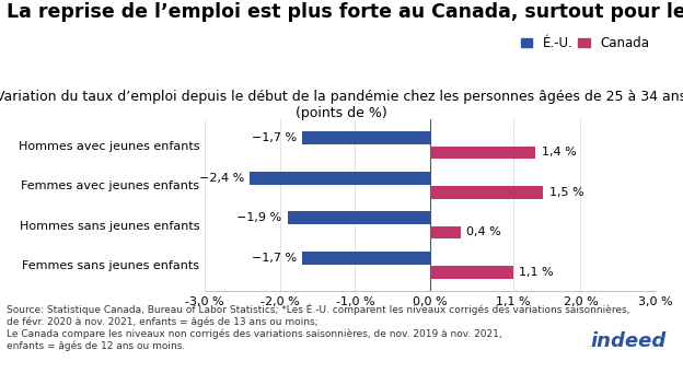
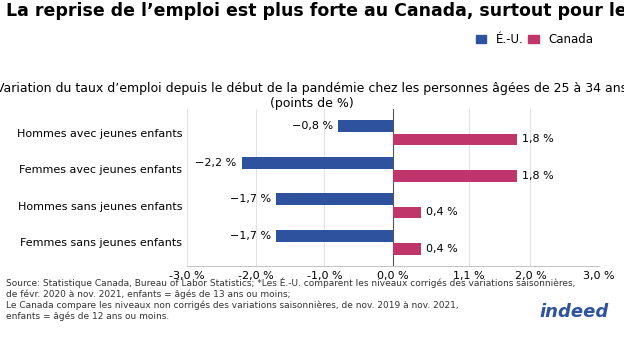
É.-U./Hommes avec jeunes enfants: −1,7 -> −0,8
Canada/Hommes avec jeunes enfants: 1,4 -> 1,8
É.-U./Femmes avec jeunes enfants: −2,4 -> −2,2
Canada/Femmes avec jeunes enfants: 1,5 -> 1,8
É.-U./Hommes sans jeunes enfants: −1,9 -> −1,7
Canada/Femmes sans jeunes enfants: 1,1 -> 0,4
